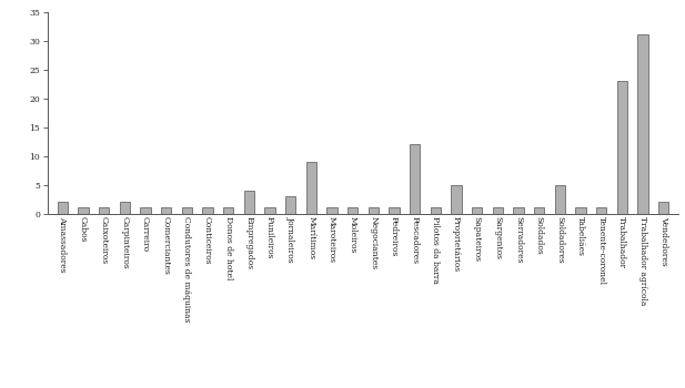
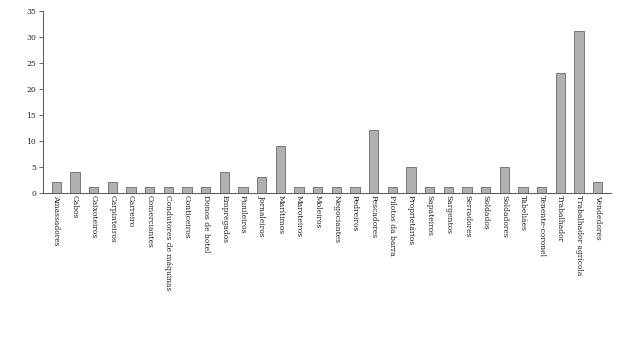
Cabos: 1 -> 4
